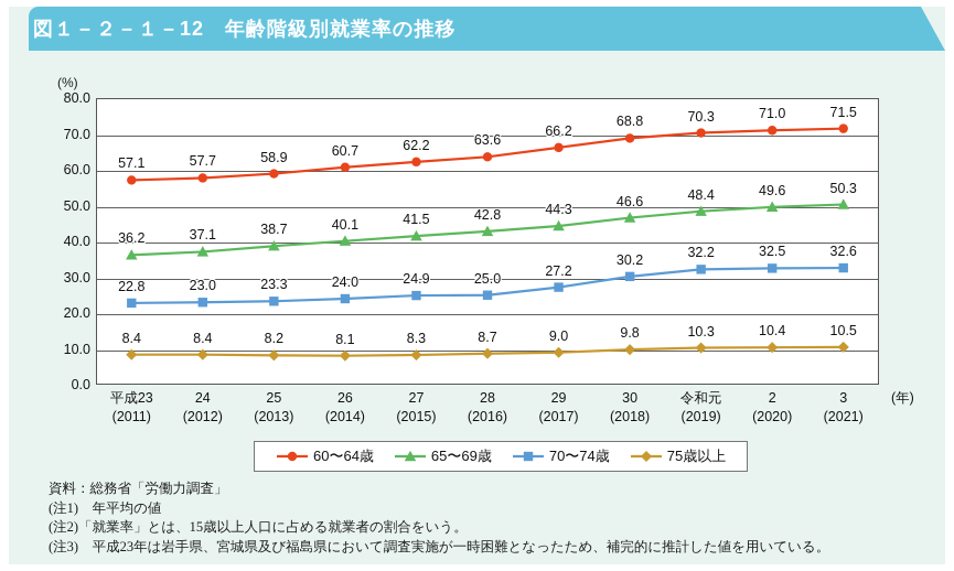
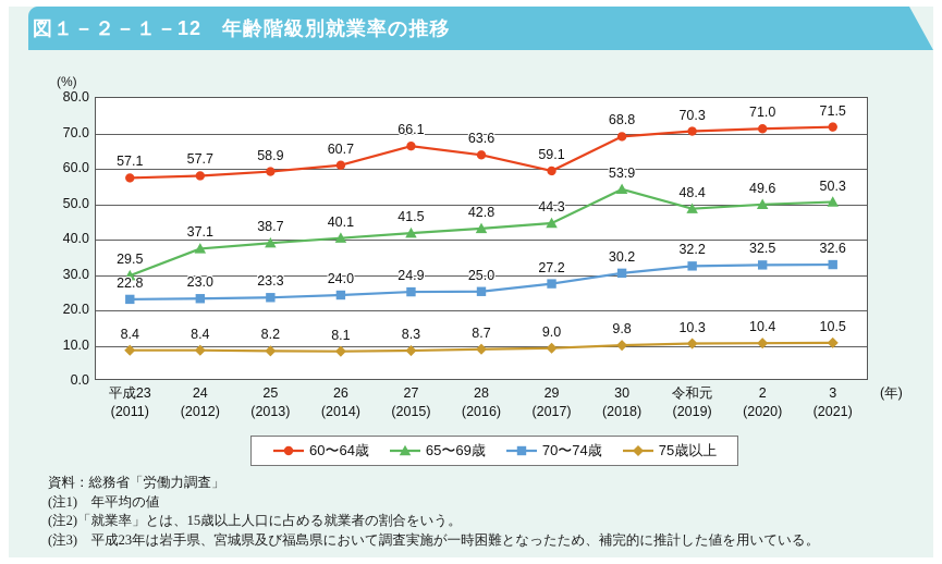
65〜69歳/平成23 (2011): 36.2 -> 29.5
60〜64歳/27 (2015): 62.2 -> 66.1
60〜64歳/29 (2017): 66.2 -> 59.1
65〜69歳/30 (2018): 46.6 -> 53.9
